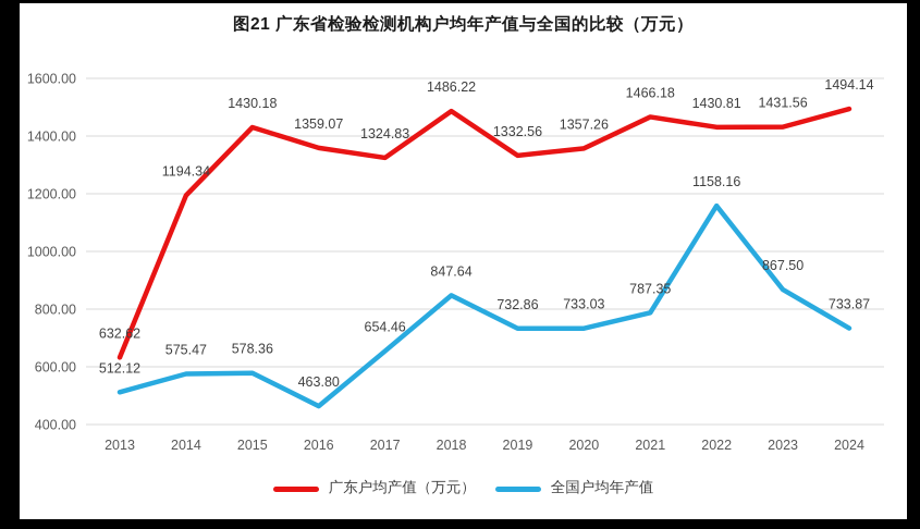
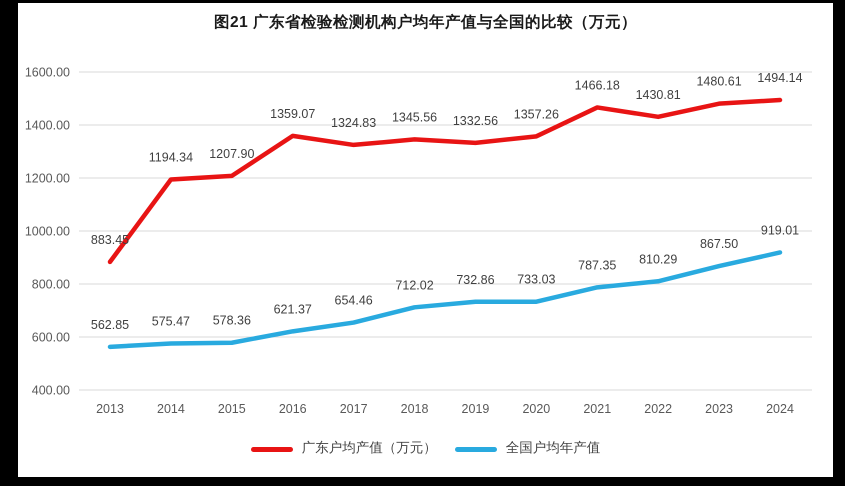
广东户均产值（万元）/2013: 632.62 -> 883.45
全国户均年产值/2013: 512.12 -> 562.85
广东户均产值（万元）/2015: 1430.18 -> 1207.90
全国户均年产值/2016: 463.80 -> 621.37
广东户均产值（万元）/2018: 1486.22 -> 1345.56
全国户均年产值/2018: 847.64 -> 712.02
全国户均年产值/2022: 1158.16 -> 810.29
广东户均产值（万元）/2023: 1431.56 -> 1480.61
全国户均年产值/2024: 733.87 -> 919.01
